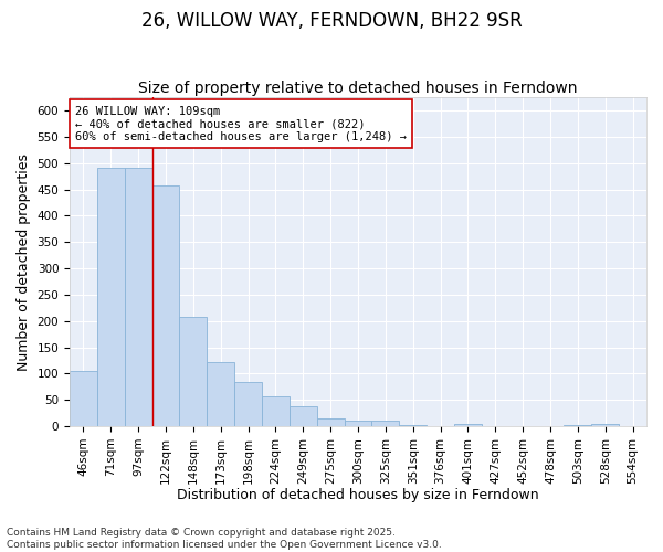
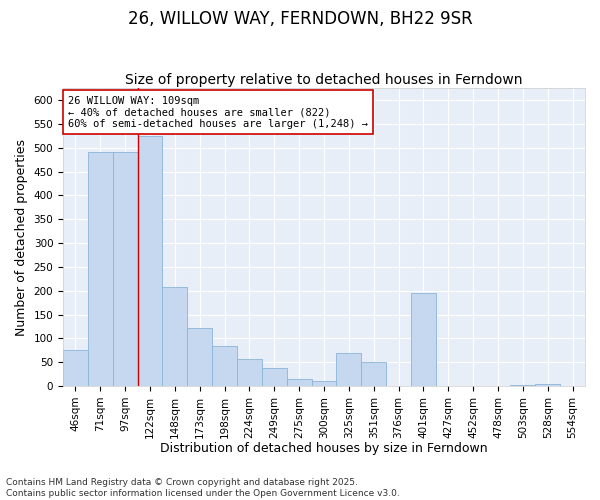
46sqm: 105 -> 75
122sqm: 457 -> 525
325sqm: 11 -> 70
351sqm: 2 -> 50
401sqm: 5 -> 195
